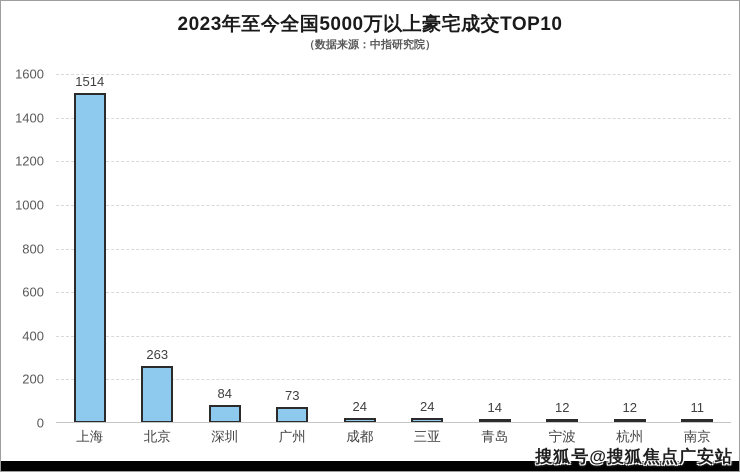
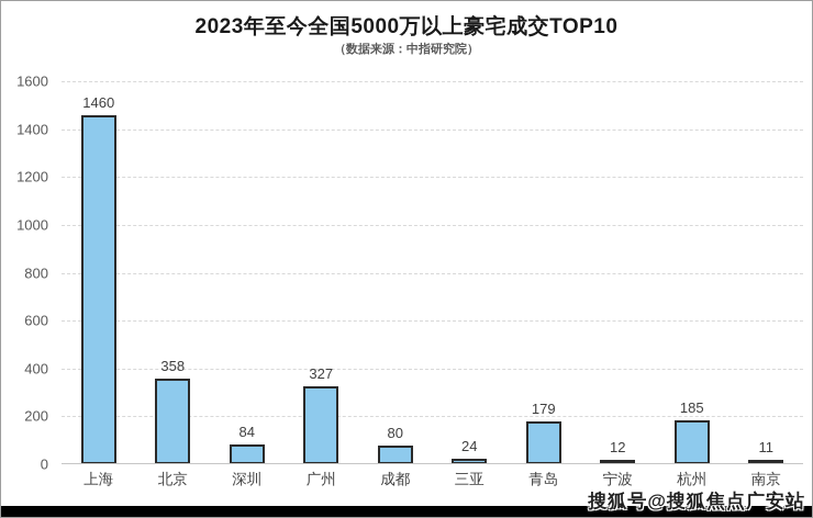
上海: 1514 -> 1460
北京: 263 -> 358
广州: 73 -> 327
成都: 24 -> 80
青岛: 14 -> 179
杭州: 12 -> 185
